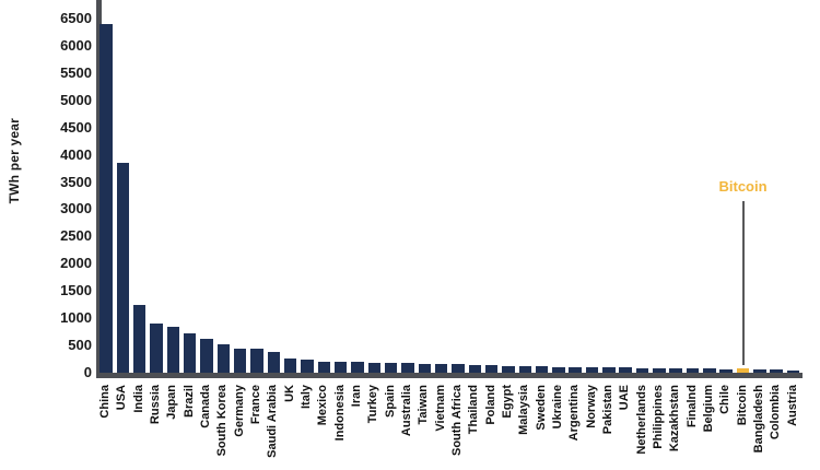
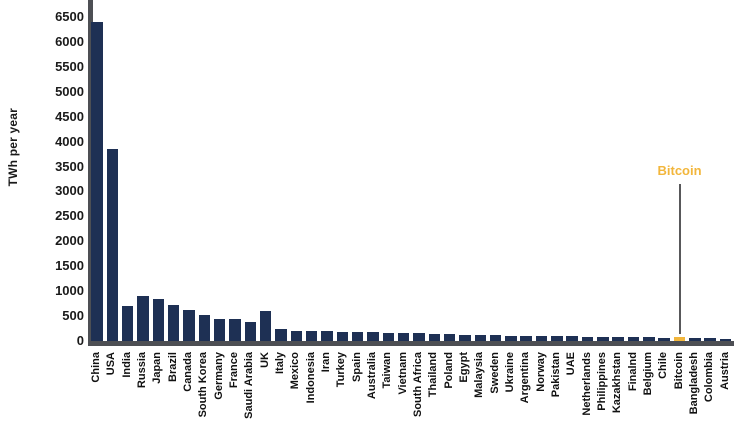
India: 1200 -> 700
UK: 300 -> 600
